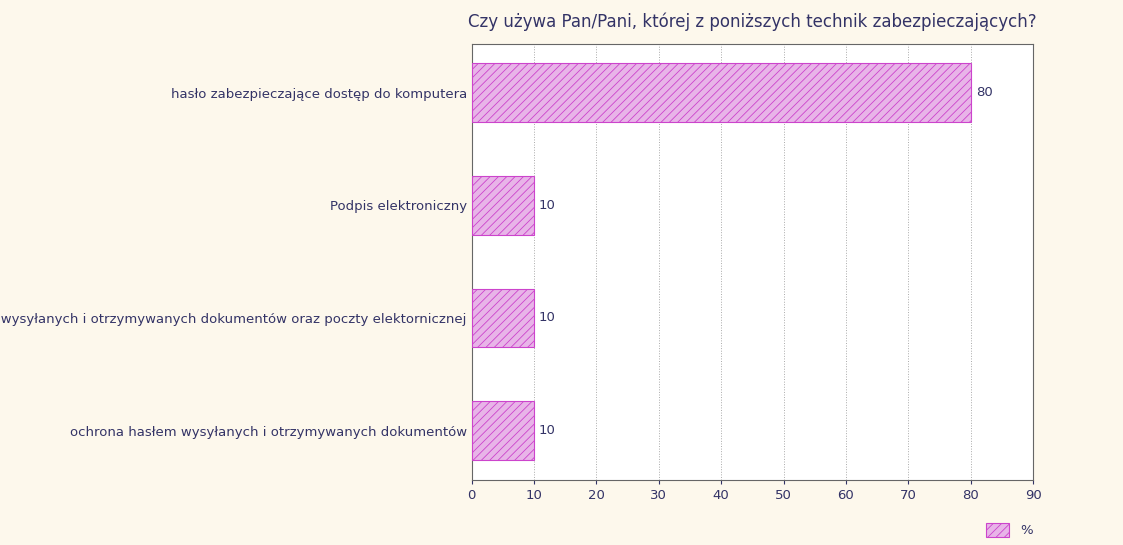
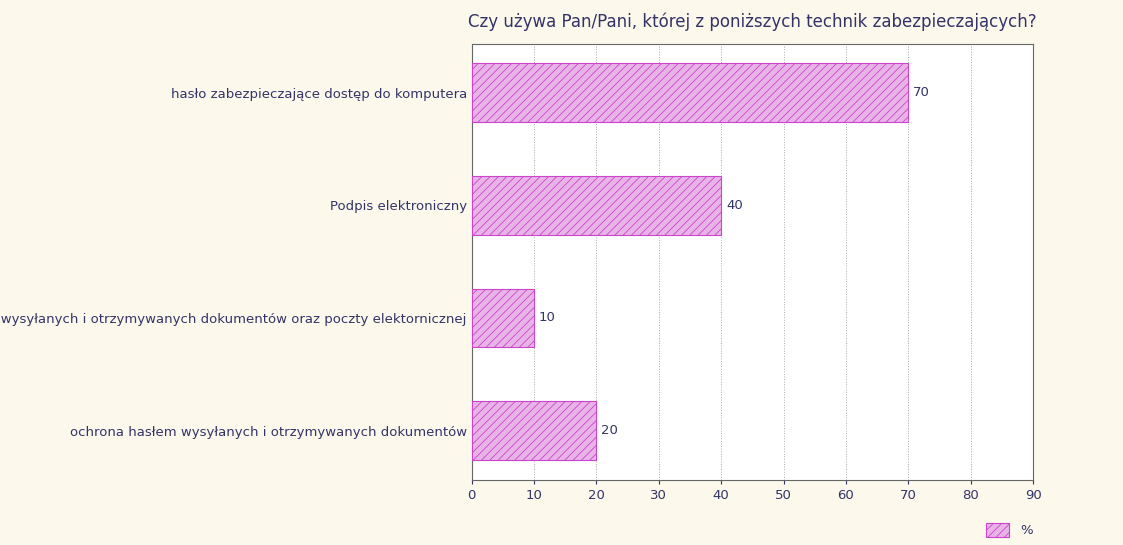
hasło zabezpieczające dostęp do komputera: 80 -> 70
Podpis elektroniczny: 10 -> 40
ochrona hasłem wysyłanych i otrzymywanych dokumentów: 10 -> 20
